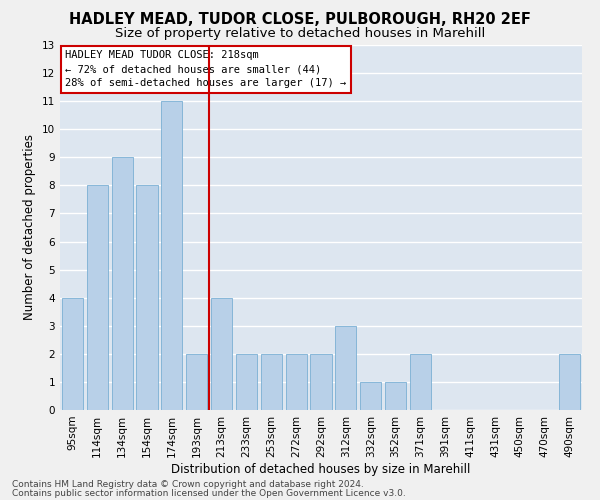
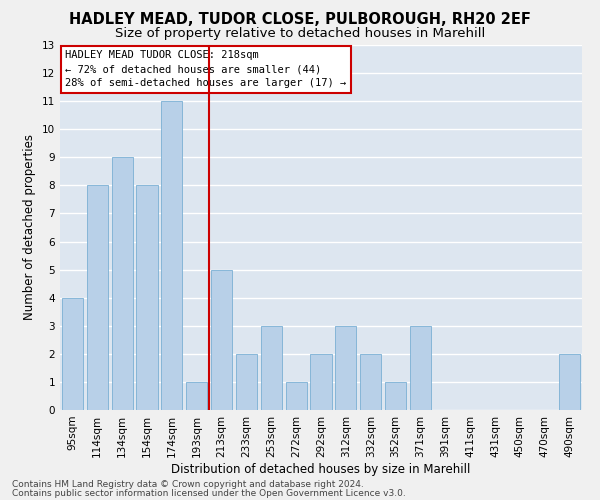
193sqm: 2 -> 1
213sqm: 4 -> 5
253sqm: 2 -> 3
272sqm: 2 -> 1
332sqm: 1 -> 2
371sqm: 2 -> 3
